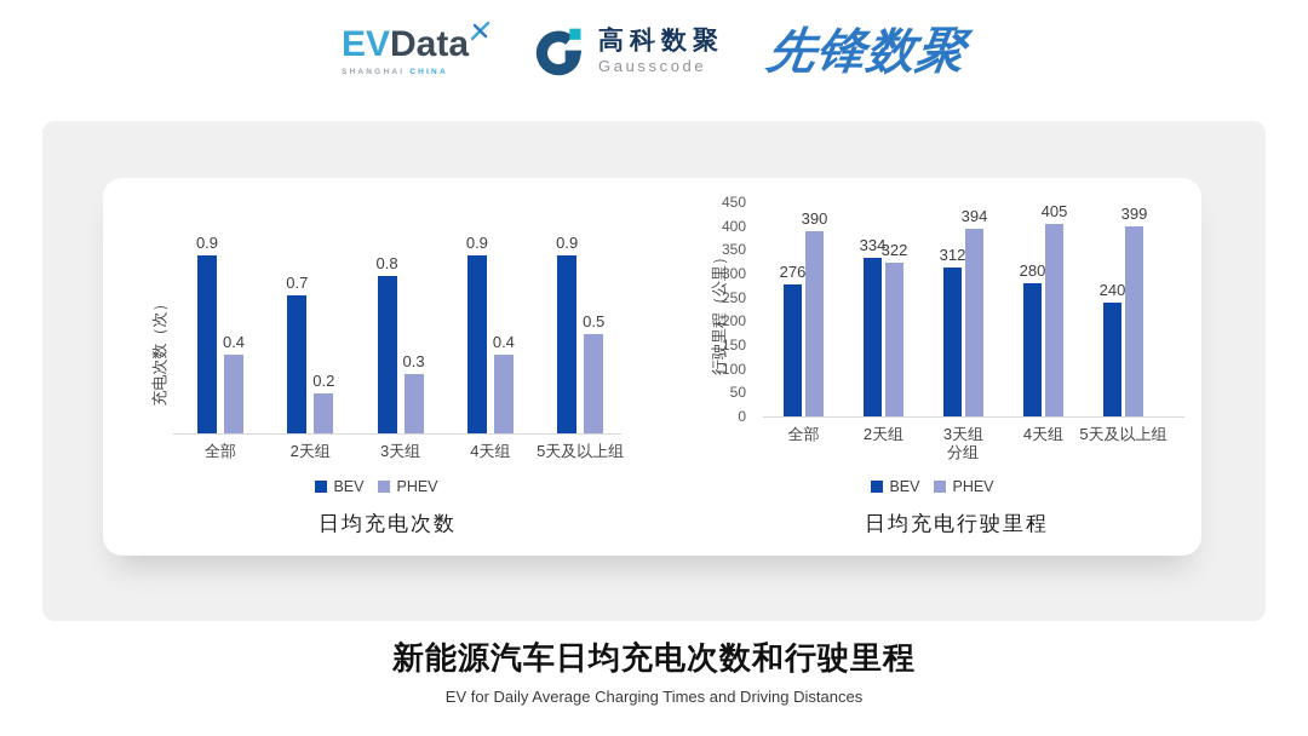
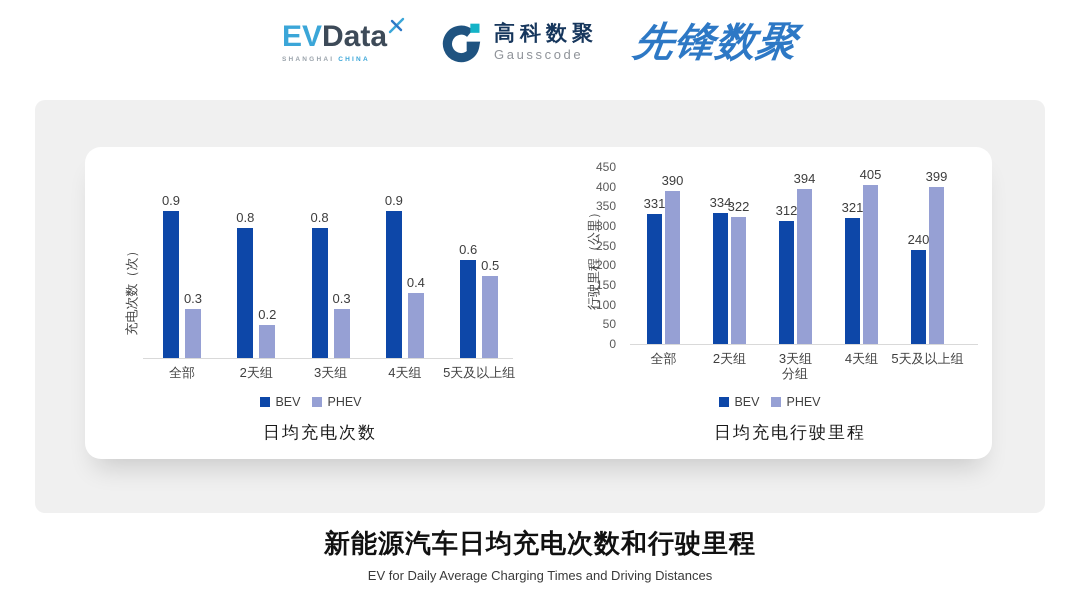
日均充电次数/PHEV/全部: 0.4 -> 0.3
日均充电次数/BEV/2天组: 0.7 -> 0.8
日均充电次数/BEV/5天及以上组: 0.9 -> 0.6
日均充电行驶里程/BEV/全部: 276 -> 331
日均充电行驶里程/BEV/4天组: 280 -> 321
